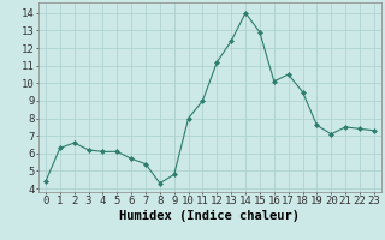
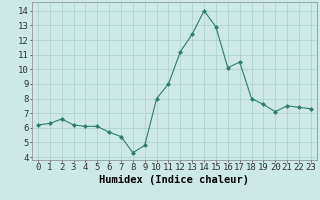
0: 4.4 -> 6.2
18: 9.5 -> 8.0
